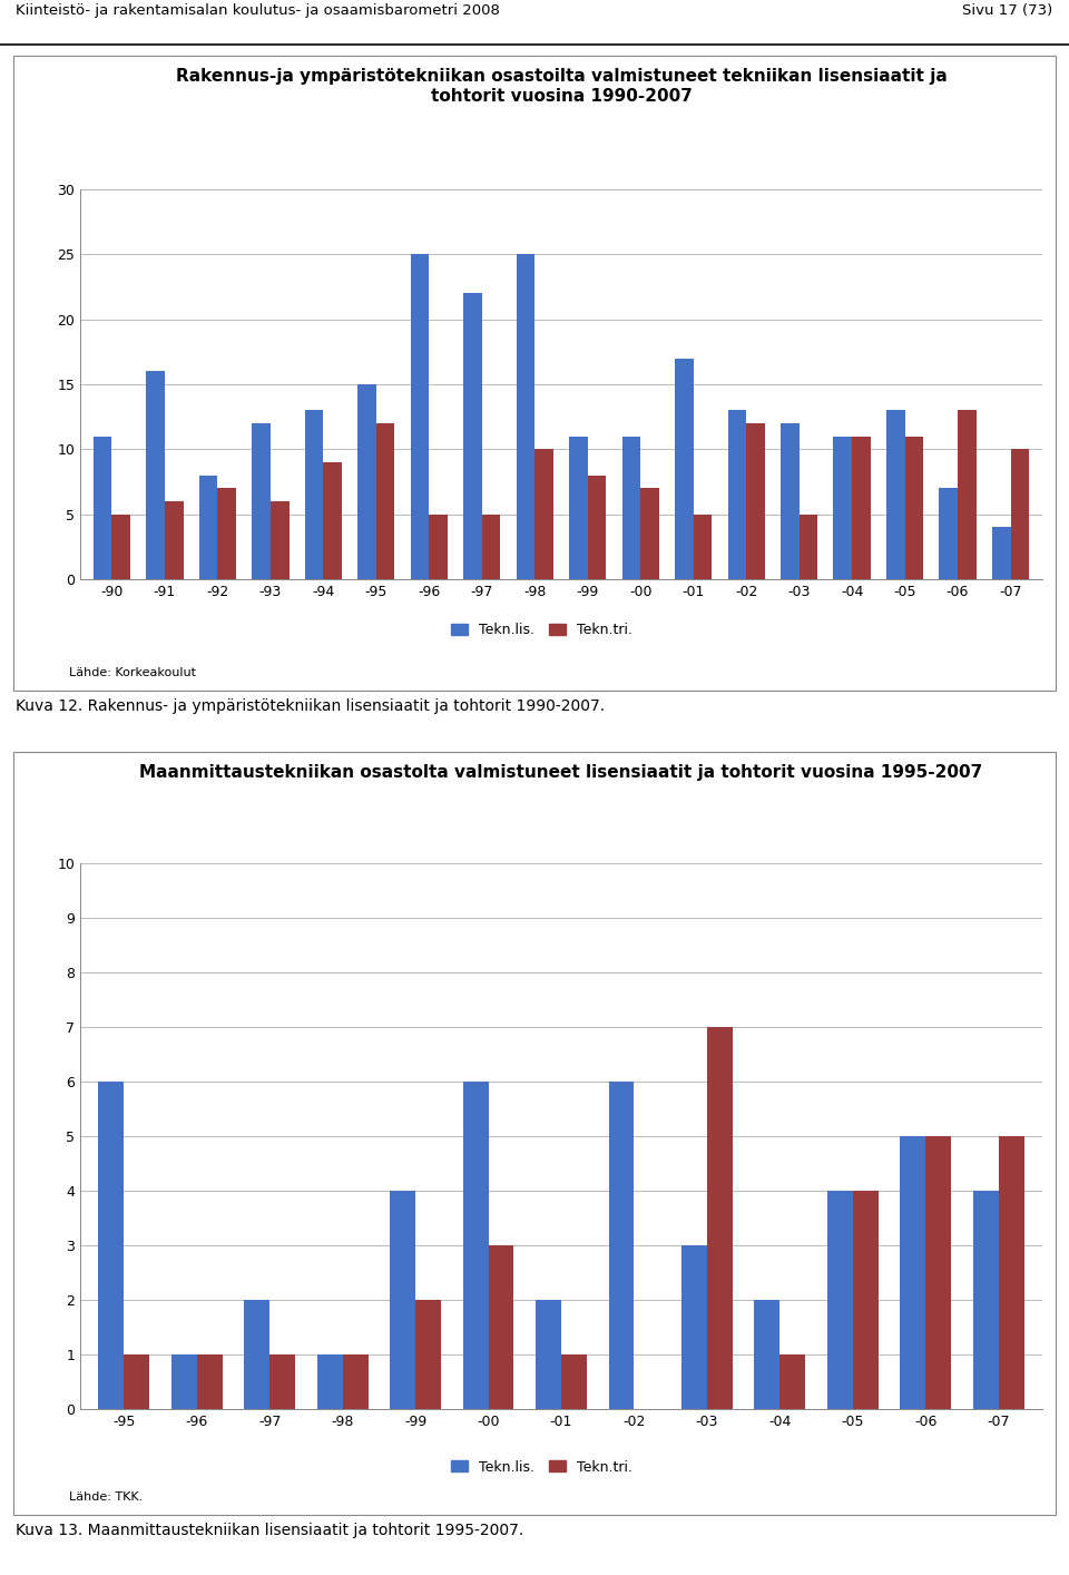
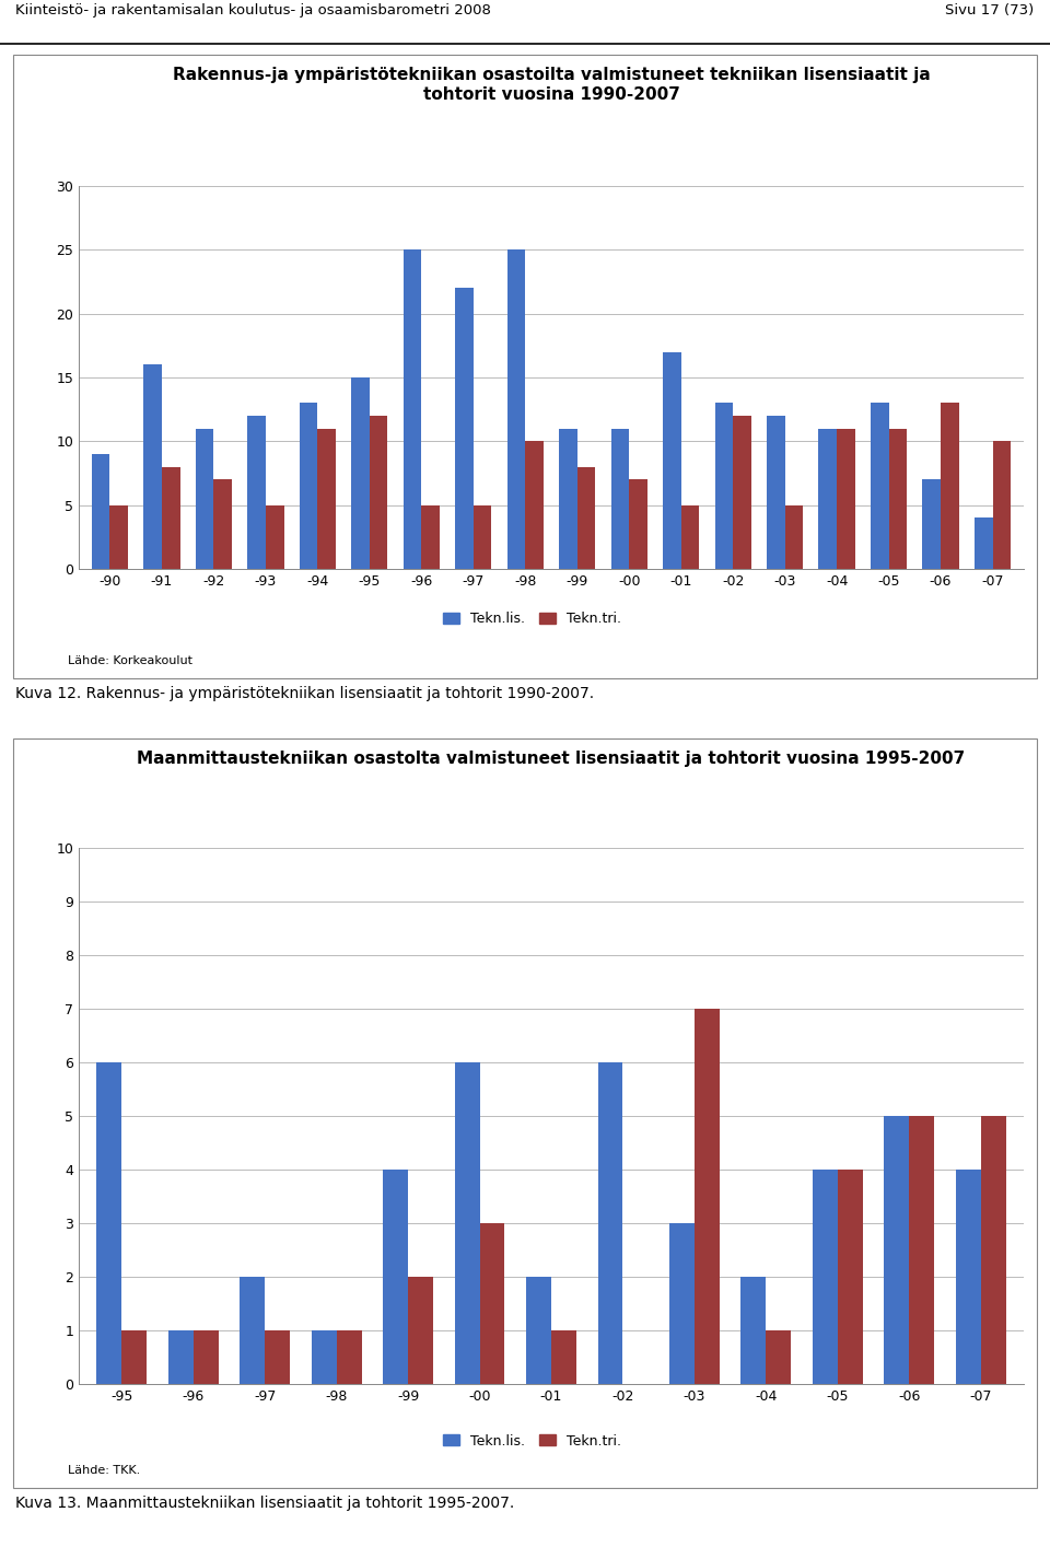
Tekn.lis./-90: 11 -> 9
Tekn.tri./-91: 6 -> 8
Tekn.lis./-92: 8 -> 11
Tekn.tri./-93: 6 -> 5
Tekn.tri./-94: 9 -> 11
